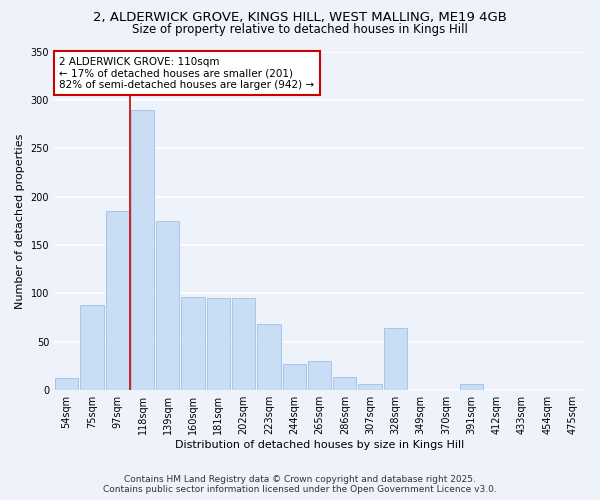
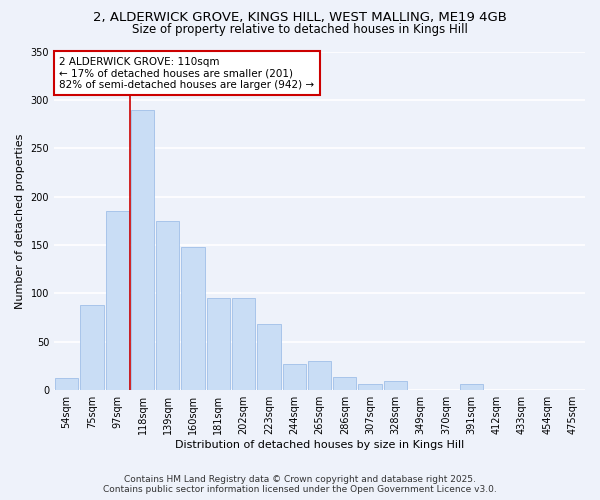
160sqm: 96 -> 148
328sqm: 64 -> 9
